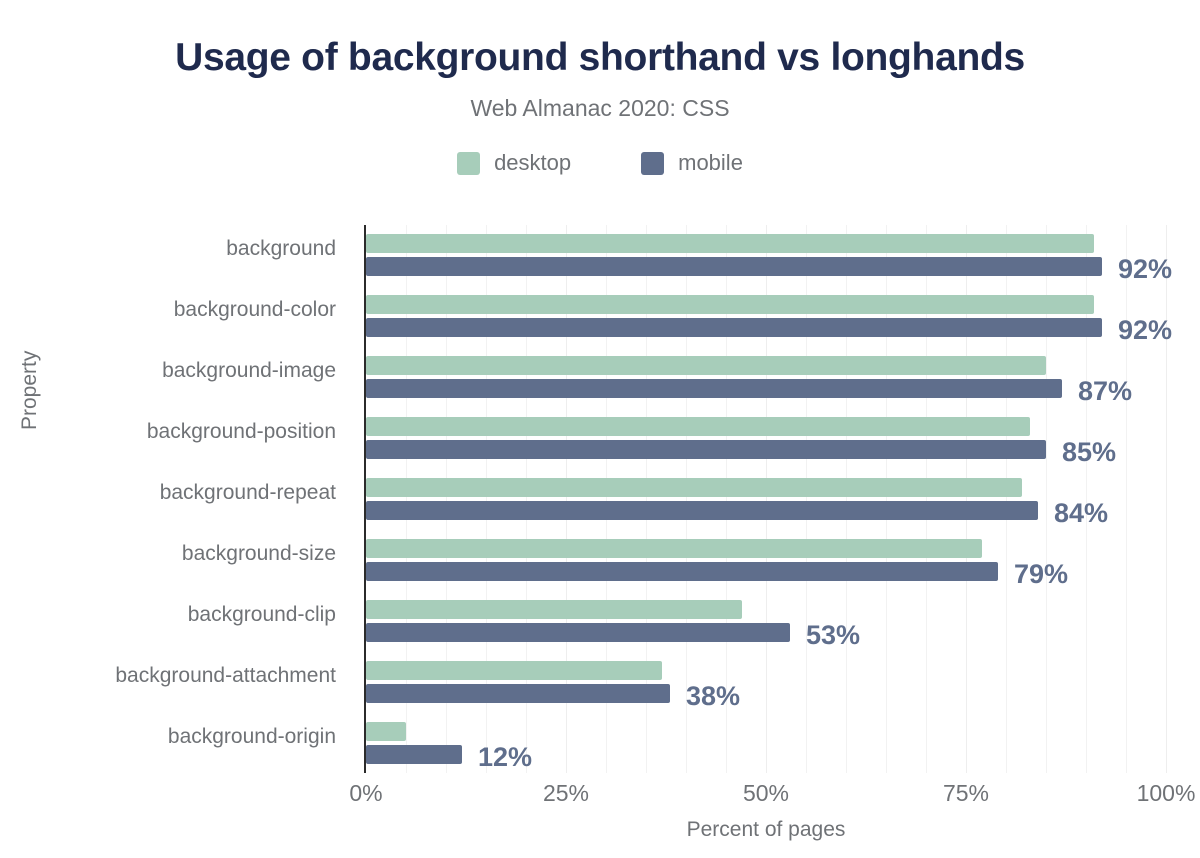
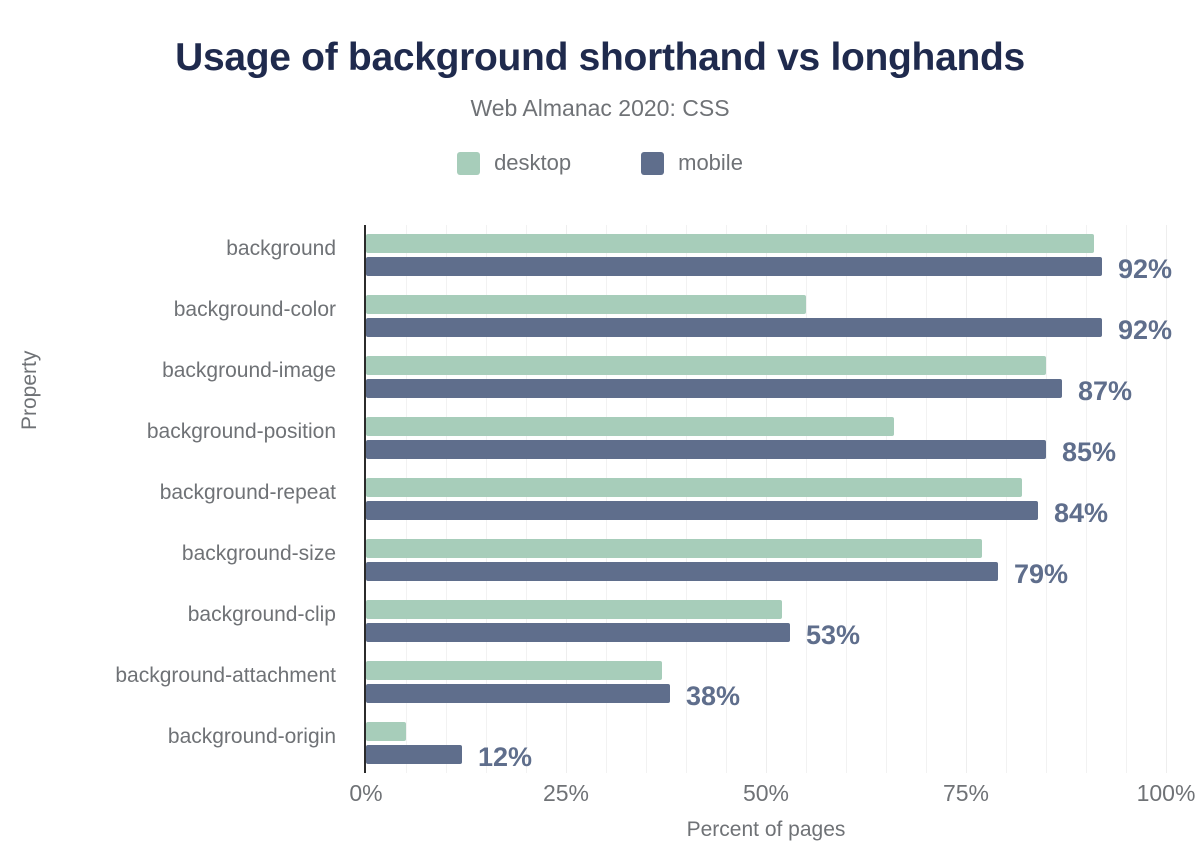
desktop/background-color: 91% -> 55%
desktop/background-position: 83% -> 66%
desktop/background-clip: 47% -> 52%
